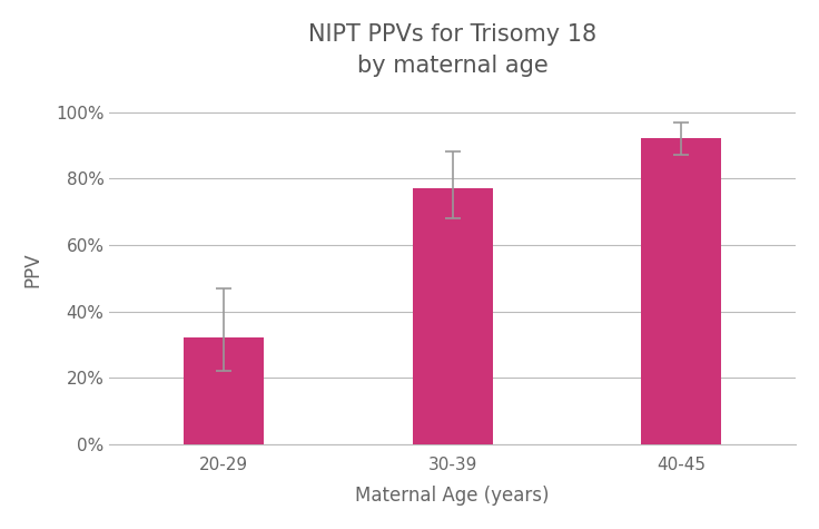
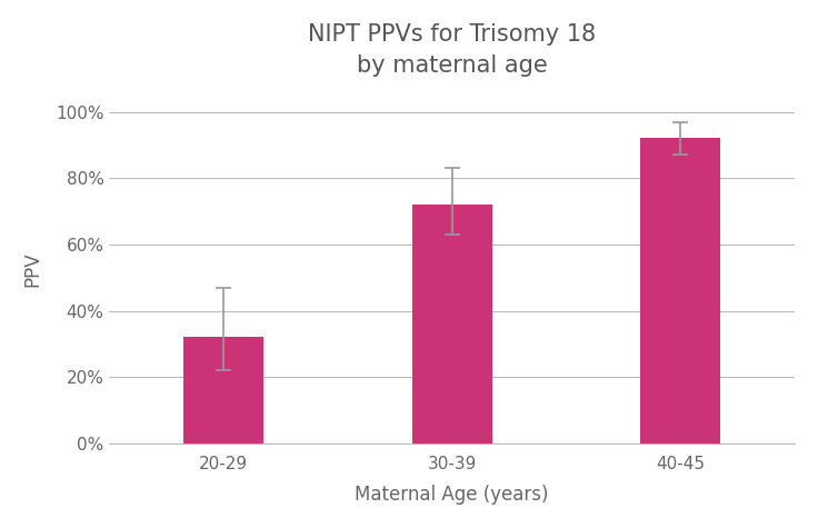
30-39: 77% -> 72%
